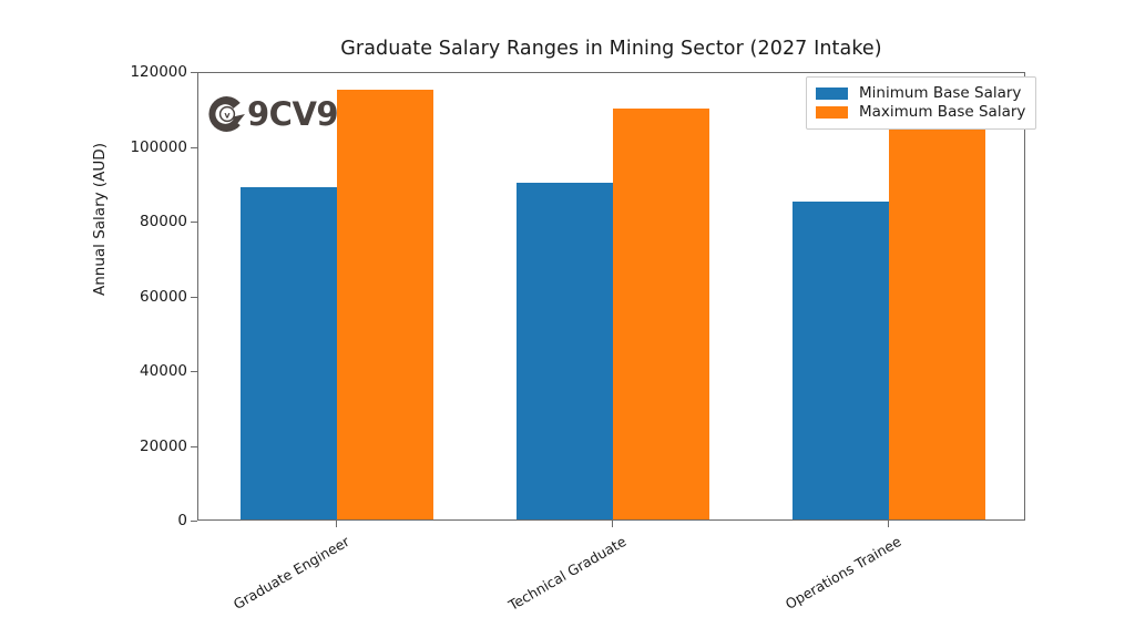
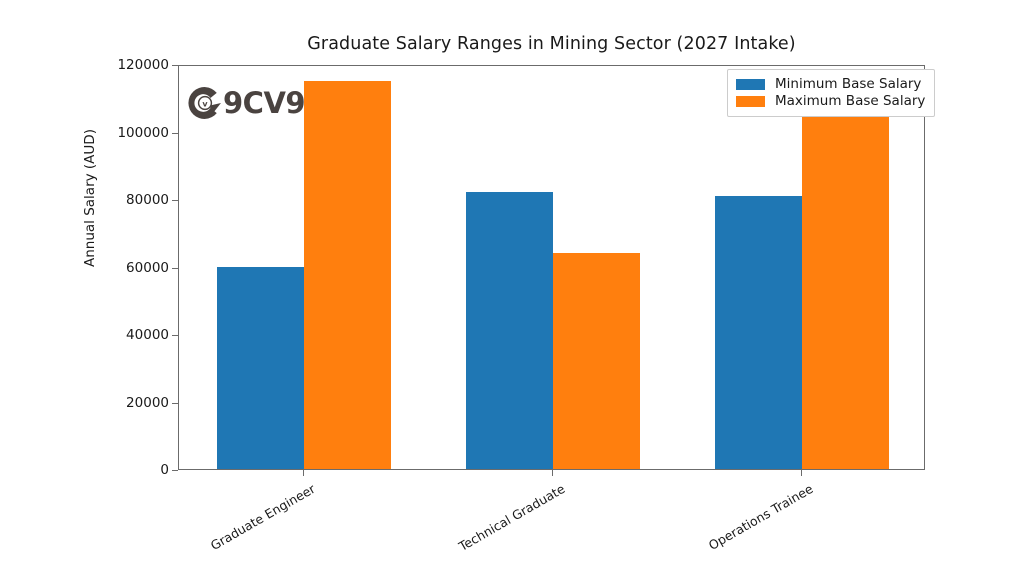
Minimum Base Salary/Graduate Engineer: 89000 -> 60000
Minimum Base Salary/Technical Graduate: 90000 -> 82000
Maximum Base Salary/Technical Graduate: 110000 -> 64000
Minimum Base Salary/Operations Trainee: 85000 -> 81000
